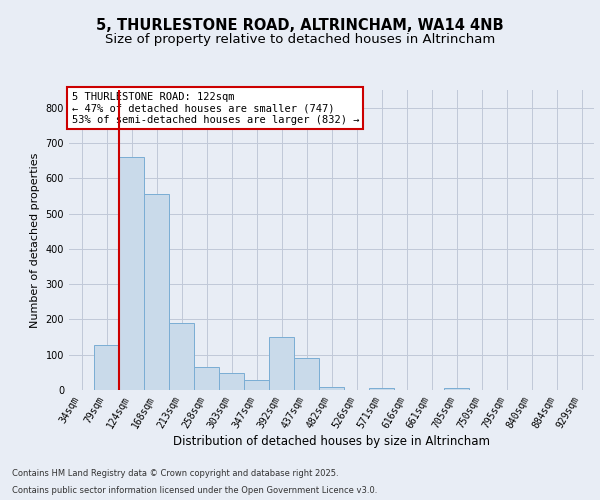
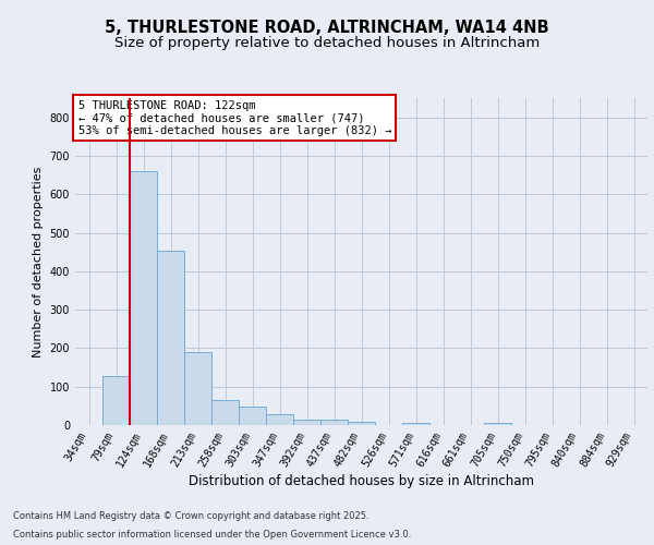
168sqm: 555 -> 452
392sqm: 150 -> 13
437sqm: 90 -> 15
